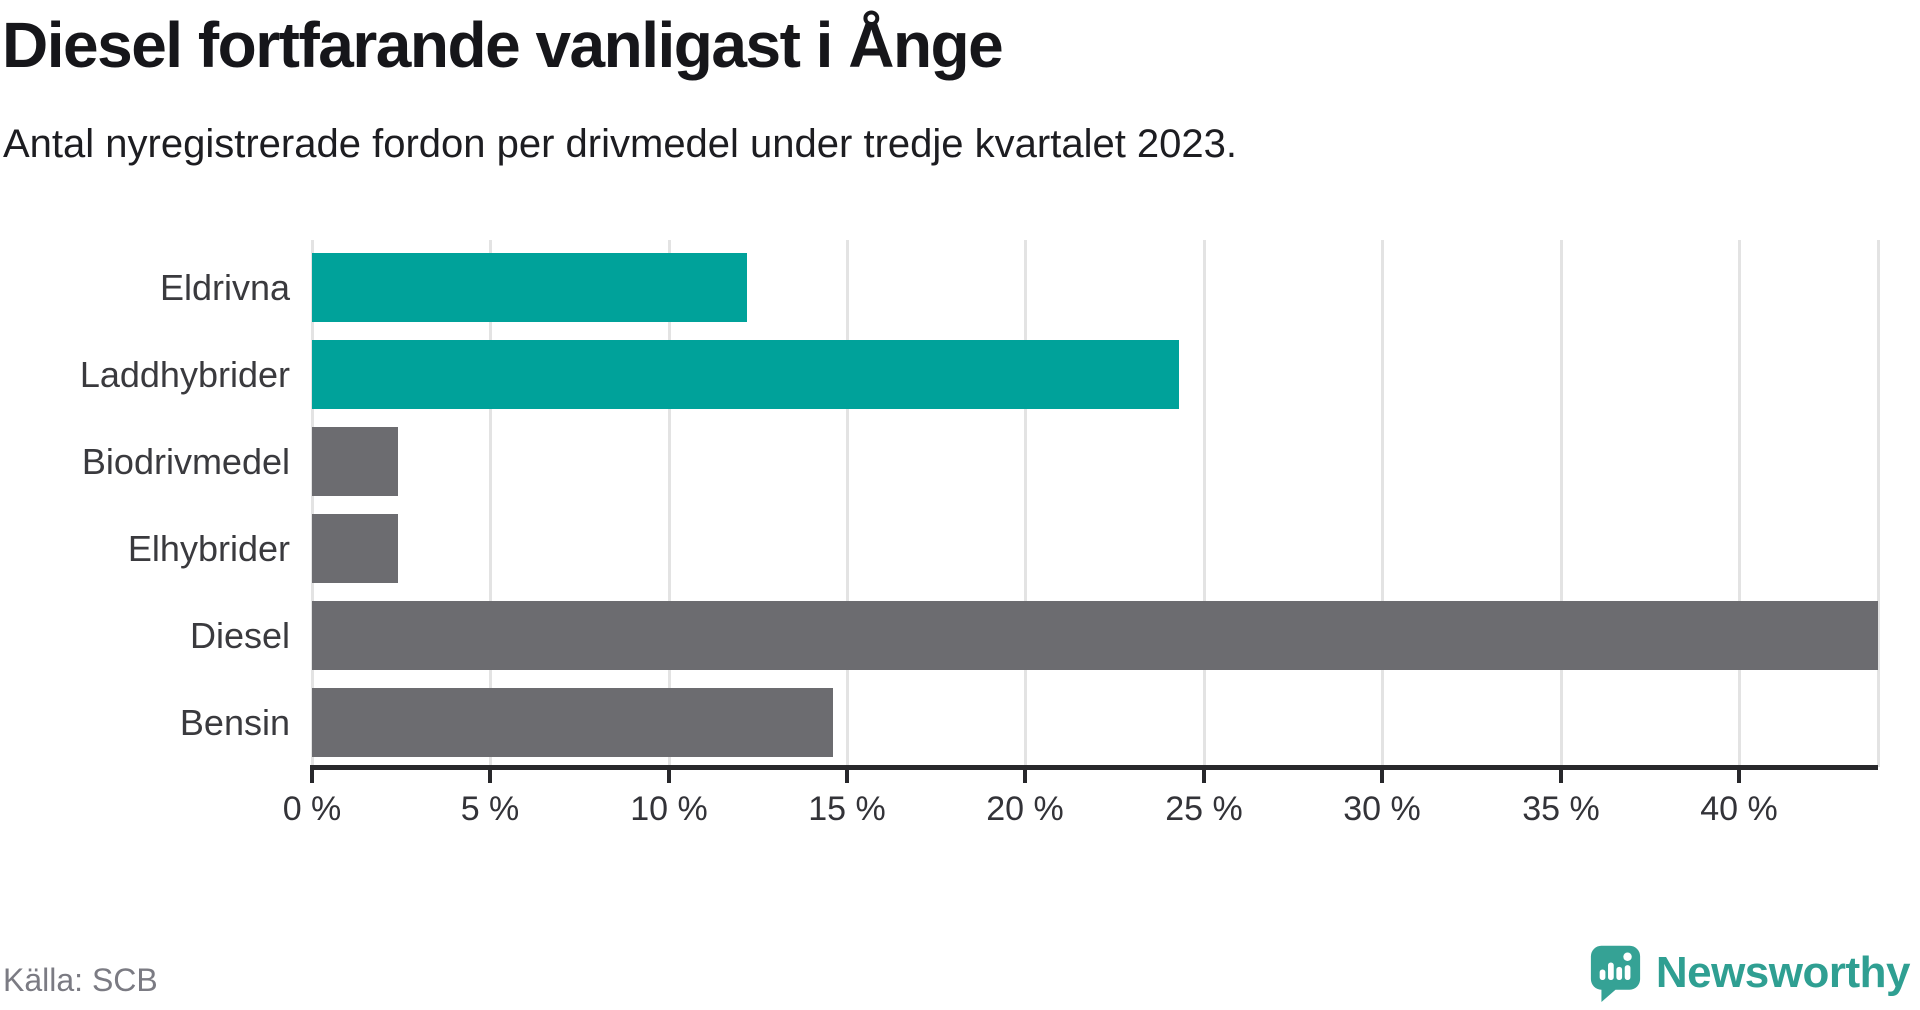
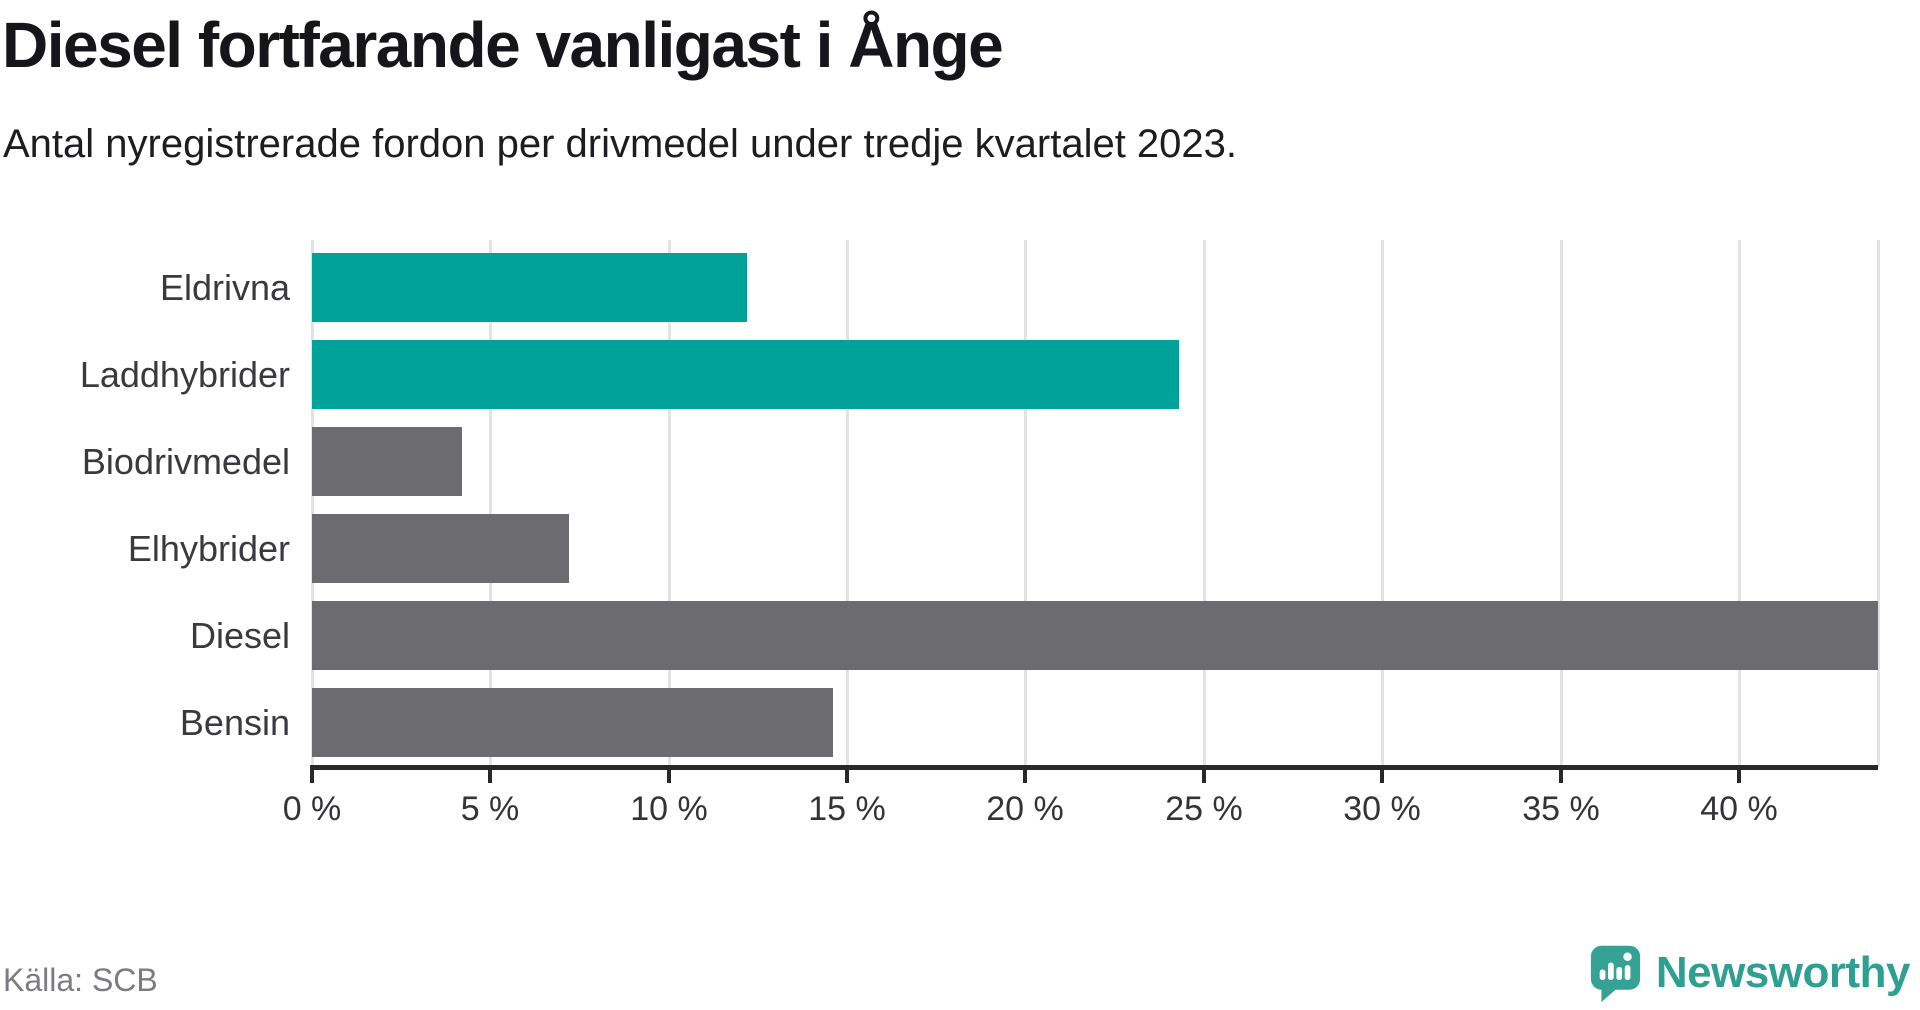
Biodrivmedel: 2.4% -> 4.2%
Elhybrider: 2.4% -> 7.2%
